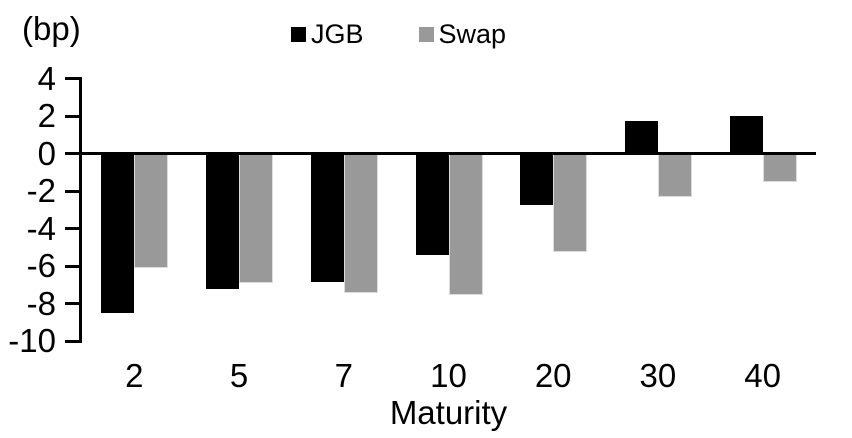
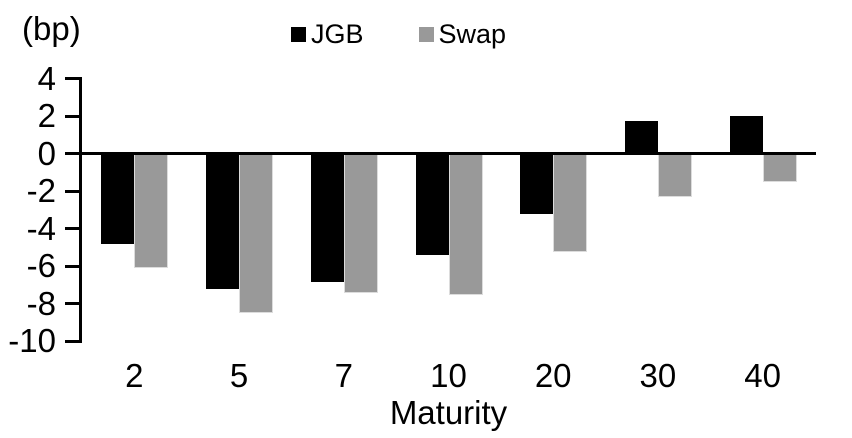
JGB/2: -8.5 -> -4.8
Swap/5: -6.9 -> -8.5
JGB/20: -2.7 -> -3.2
